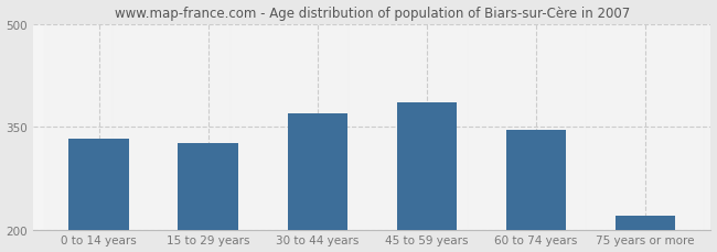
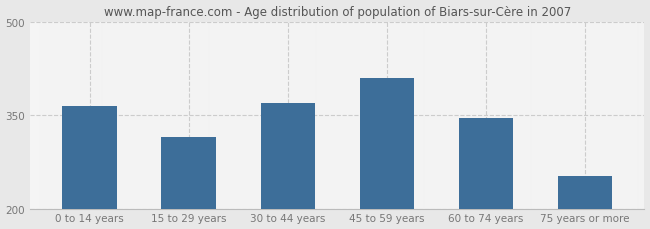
0 to 14 years: 332 -> 364
15 to 29 years: 326 -> 314
45 to 59 years: 385 -> 410
75 years or more: 220 -> 252
